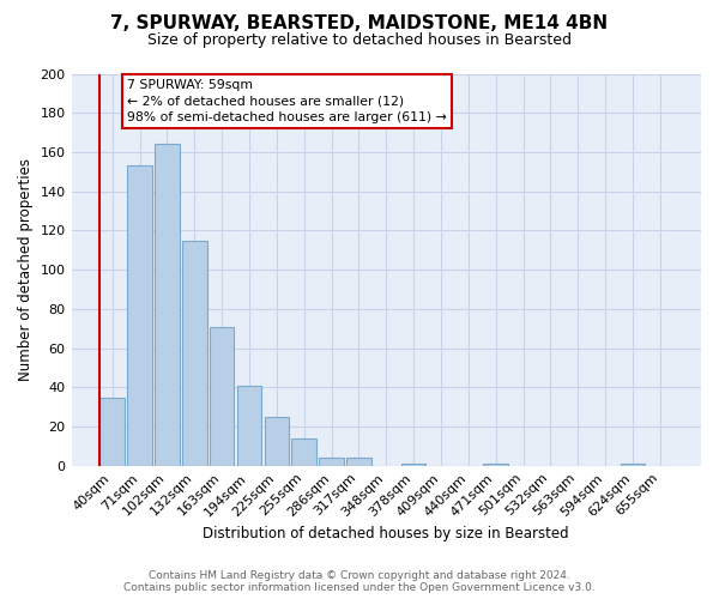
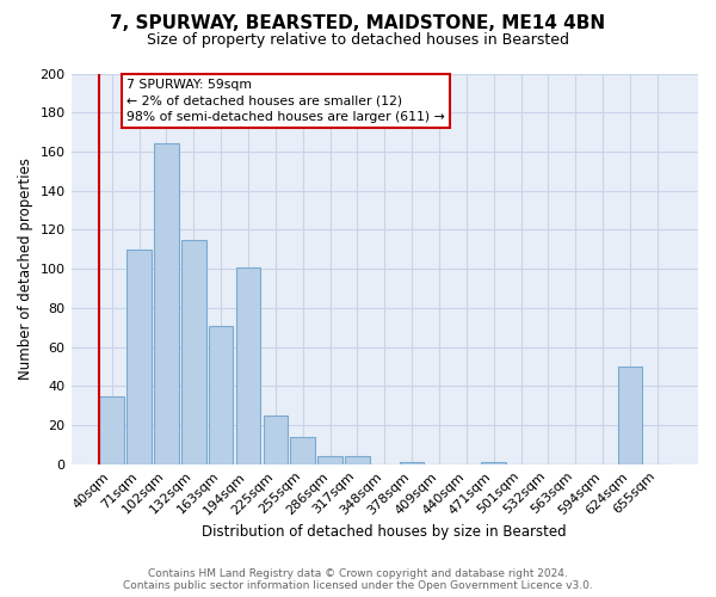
71sqm: 153 -> 110
194sqm: 41 -> 101
624sqm: 1 -> 50
